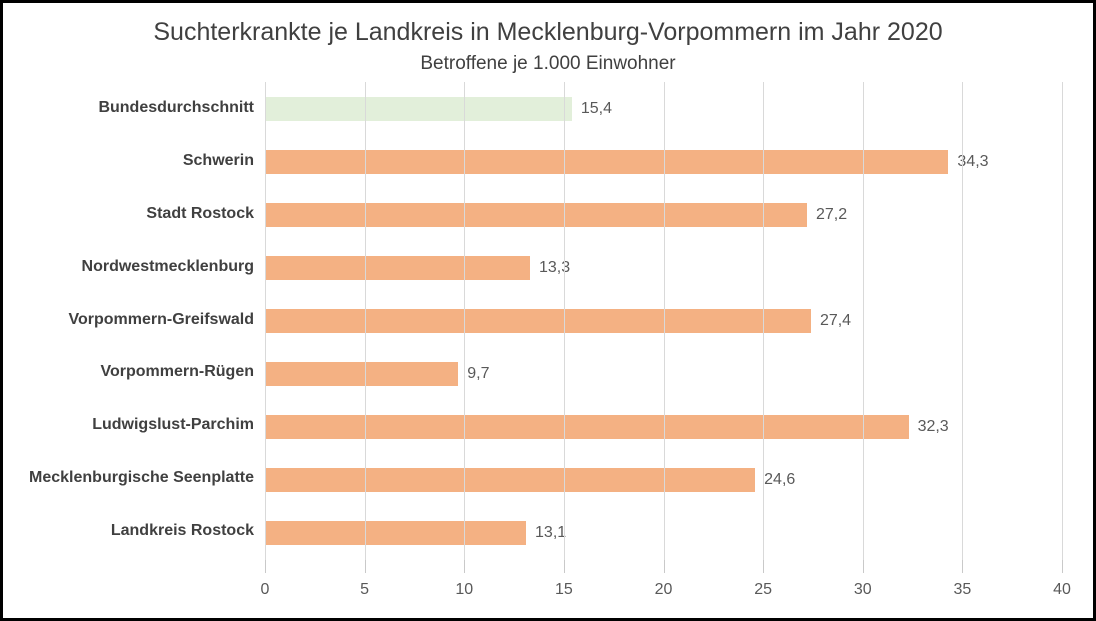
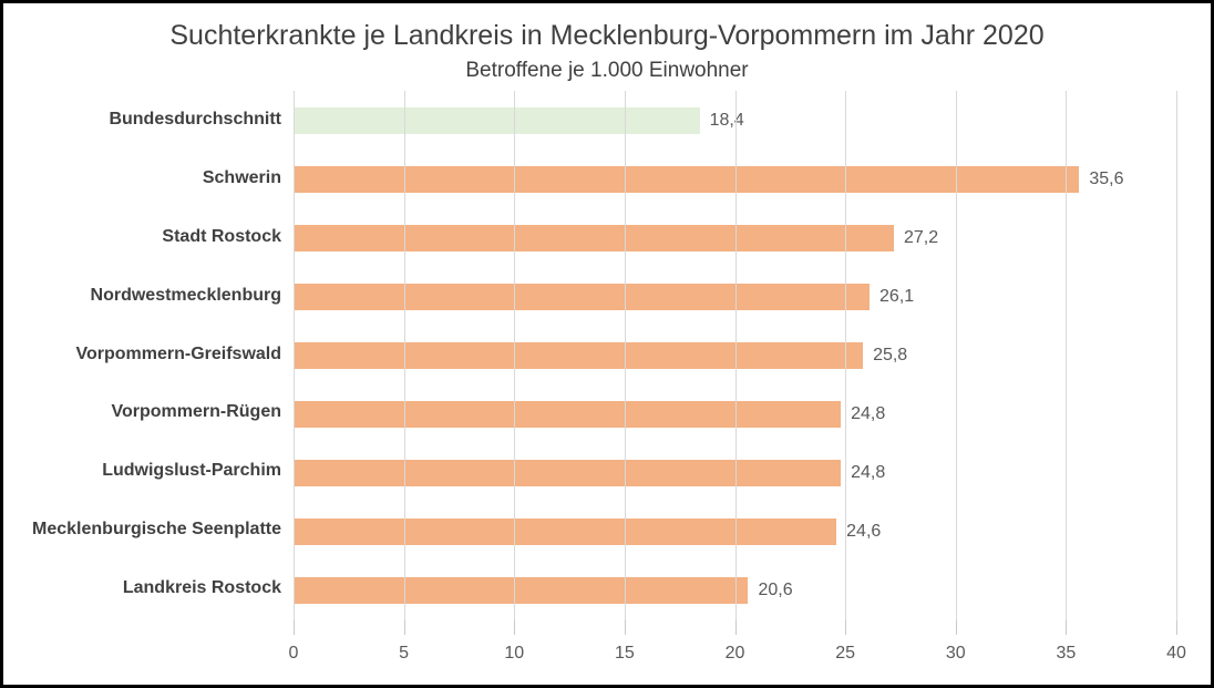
Bundesdurchschnitt: 15,4 -> 18,4
Schwerin: 34,3 -> 35,6
Nordwestmecklenburg: 13,3 -> 26,1
Vorpommern-Greifswald: 27,4 -> 25,8
Vorpommern-Rügen: 9,7 -> 24,8
Ludwigslust-Parchim: 32,3 -> 24,8
Landkreis Rostock: 13,1 -> 20,6
